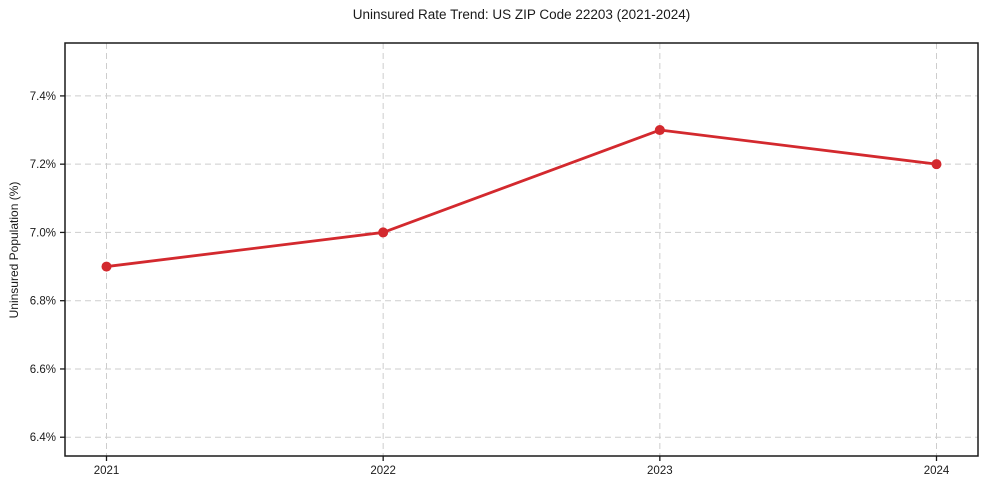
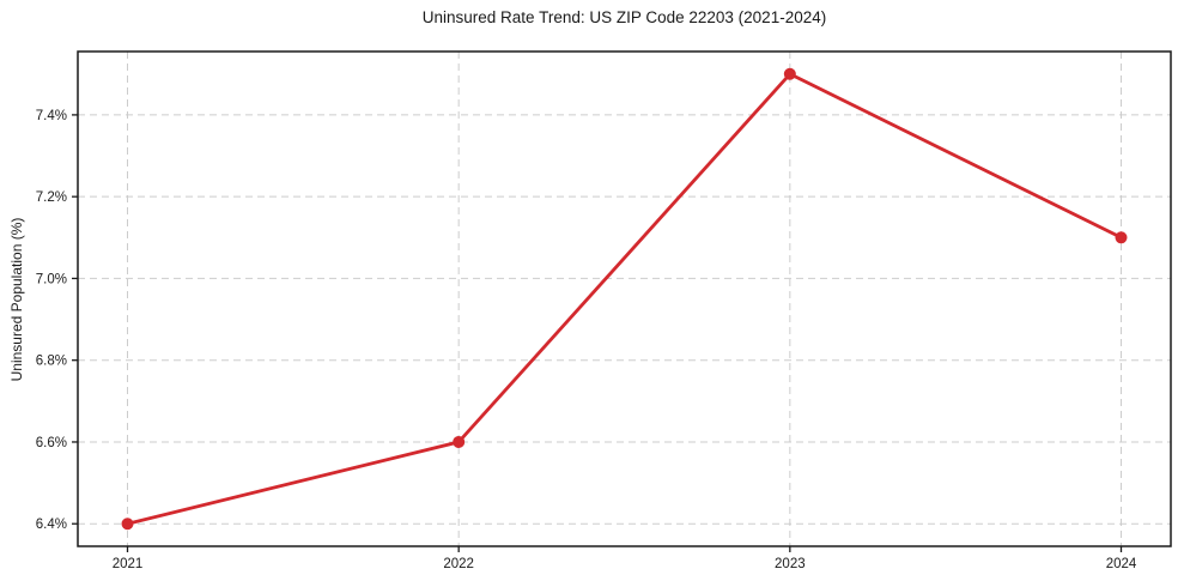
2021: 6.9% -> 6.4%
2022: 7.0% -> 6.6%
2023: 7.3% -> 7.5%
2024: 7.2% -> 7.1%
